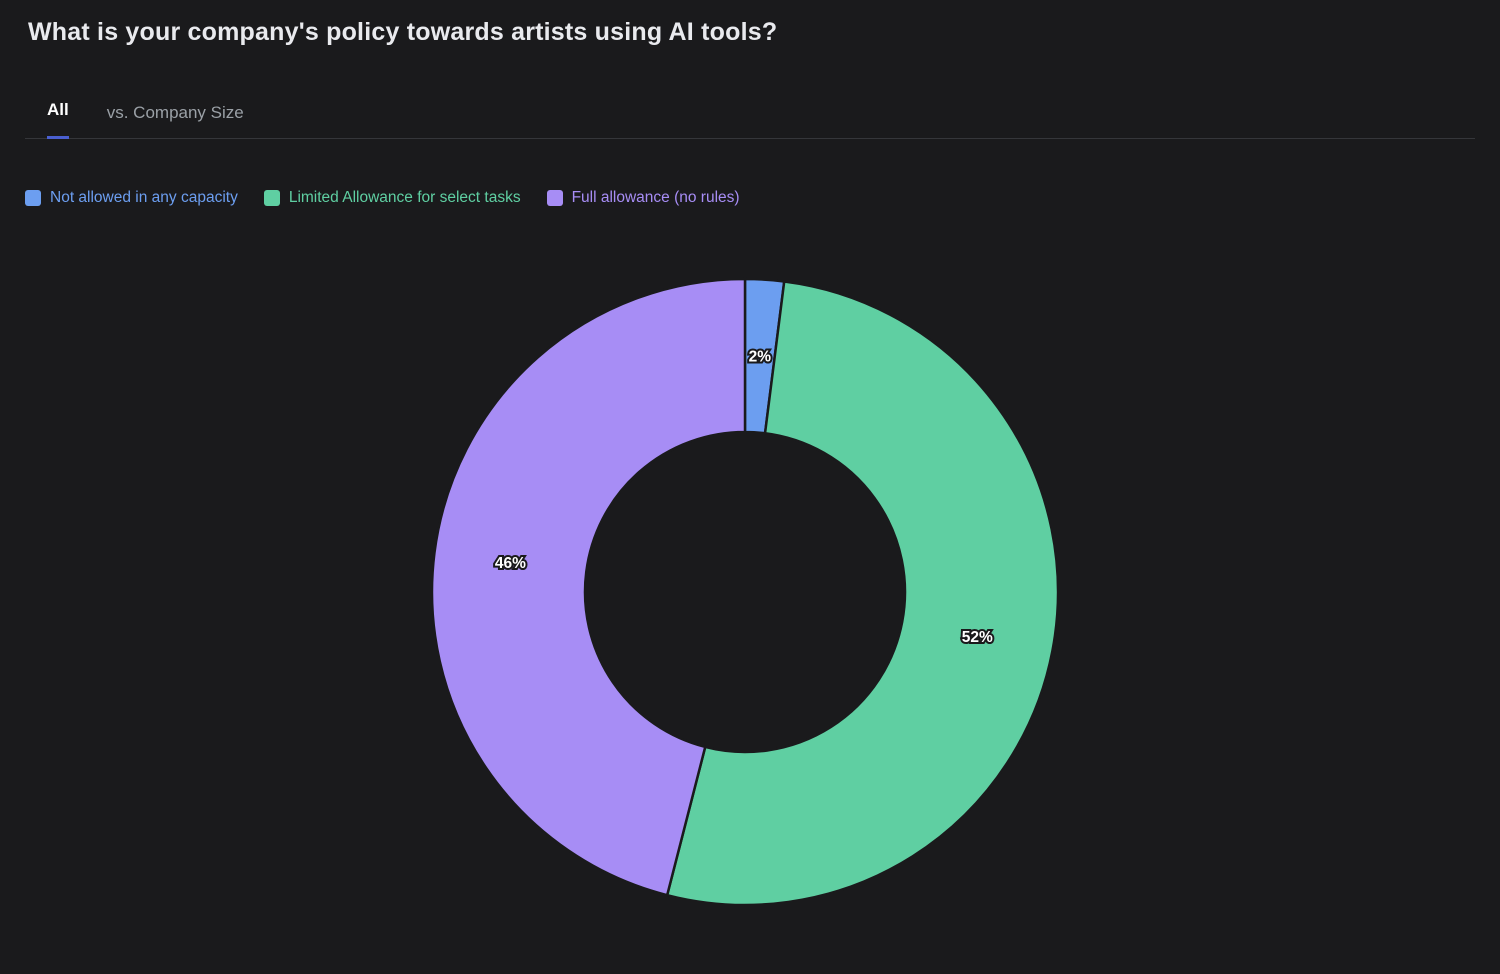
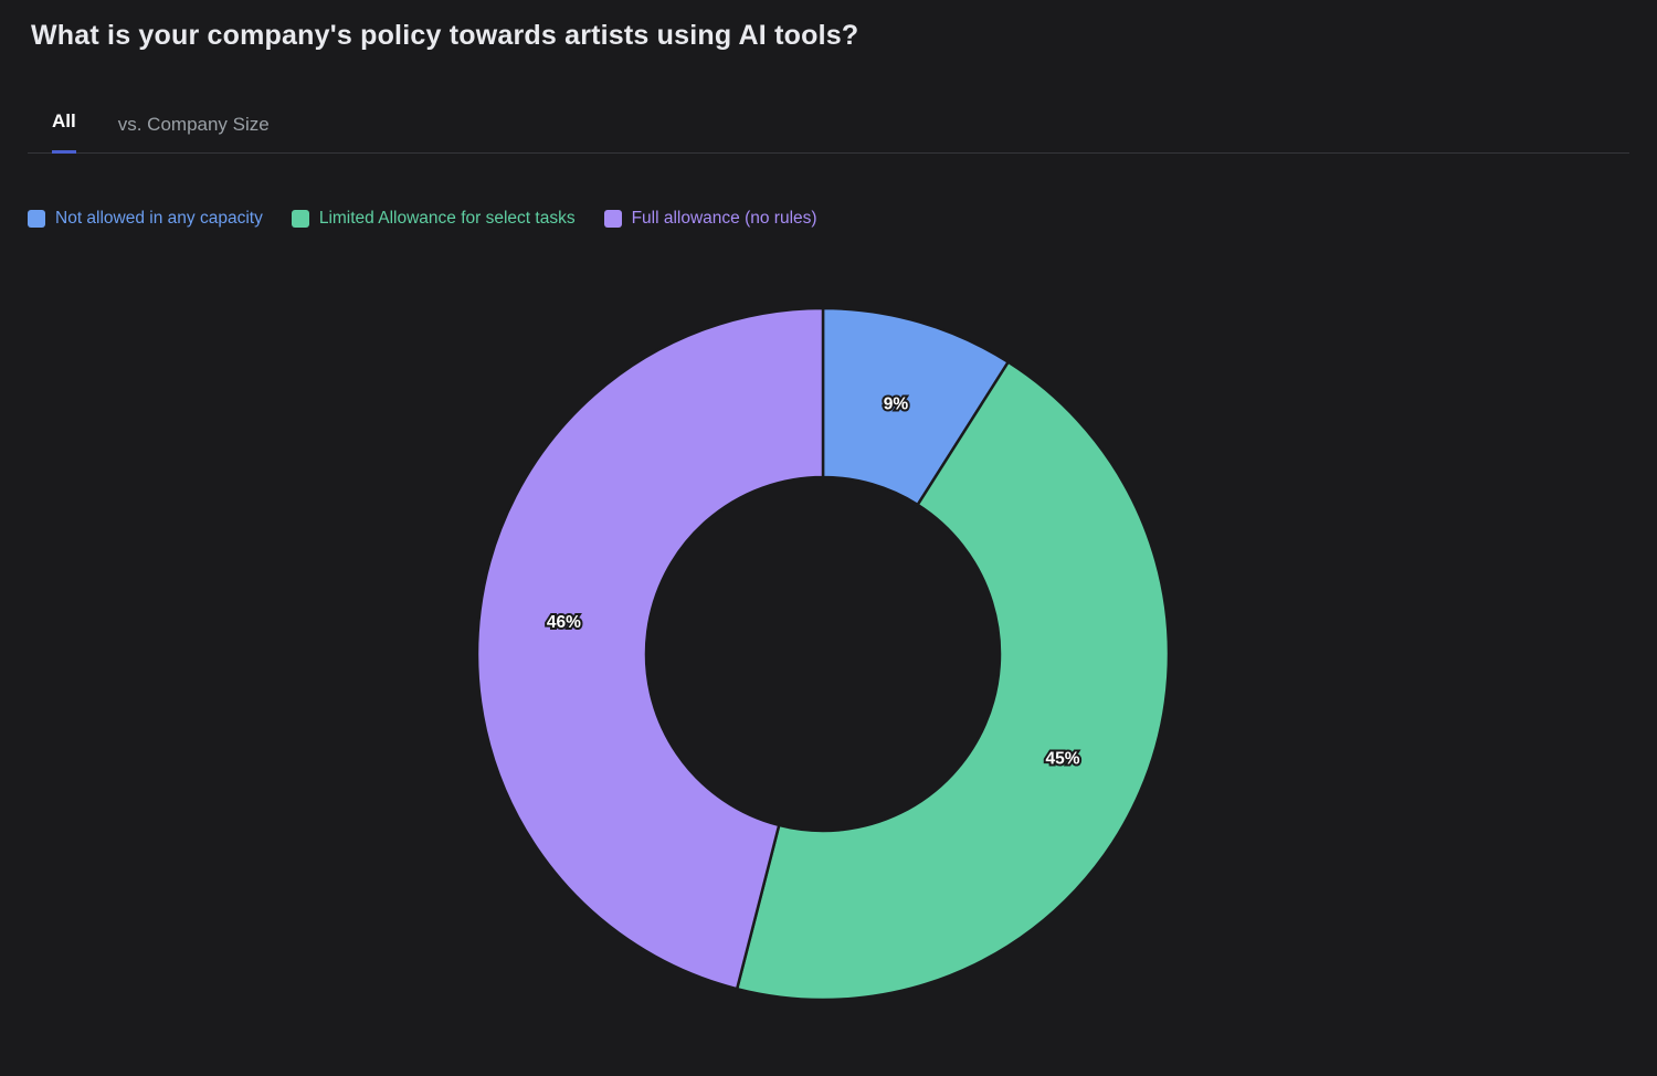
Not allowed in any capacity: 2% -> 9%
Limited Allowance for select tasks: 52% -> 45%
